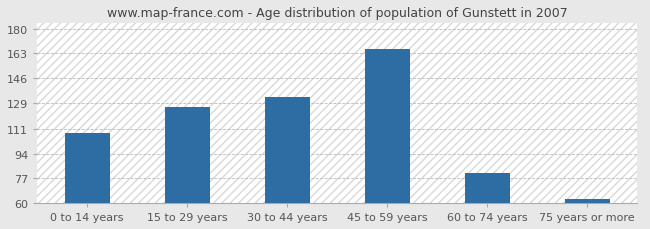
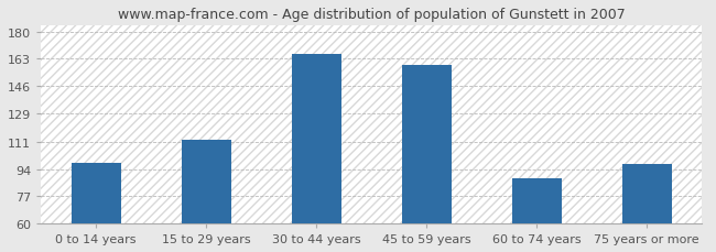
0 to 14 years: 108 -> 98
15 to 29 years: 126 -> 112
30 to 44 years: 133 -> 166
45 to 59 years: 166 -> 159
60 to 74 years: 81 -> 88
75 years or more: 63 -> 97
